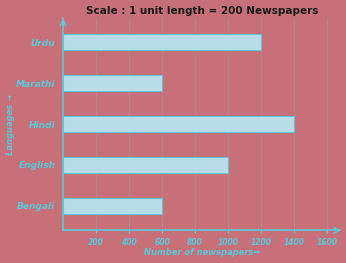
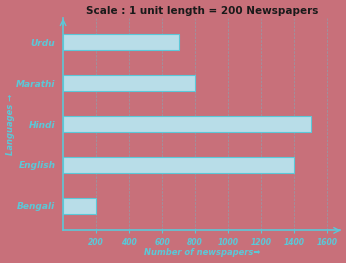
Urdu: 1200 -> 700
Marathi: 600 -> 800
Hindi: 1400 -> 1500
English: 1000 -> 1400
Bengali: 600 -> 200
